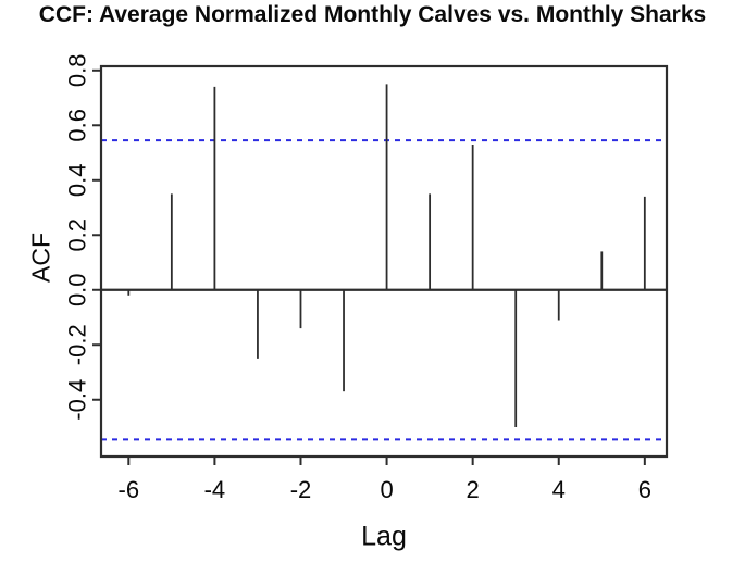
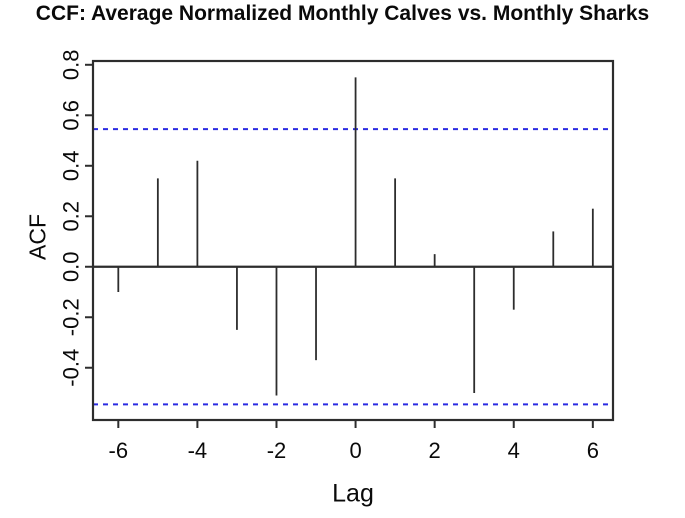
-6: -0.02 -> -0.10
-4: 0.74 -> 0.42
-2: -0.14 -> -0.51
2: 0.53 -> 0.05
4: -0.11 -> -0.17
6: 0.34 -> 0.23
